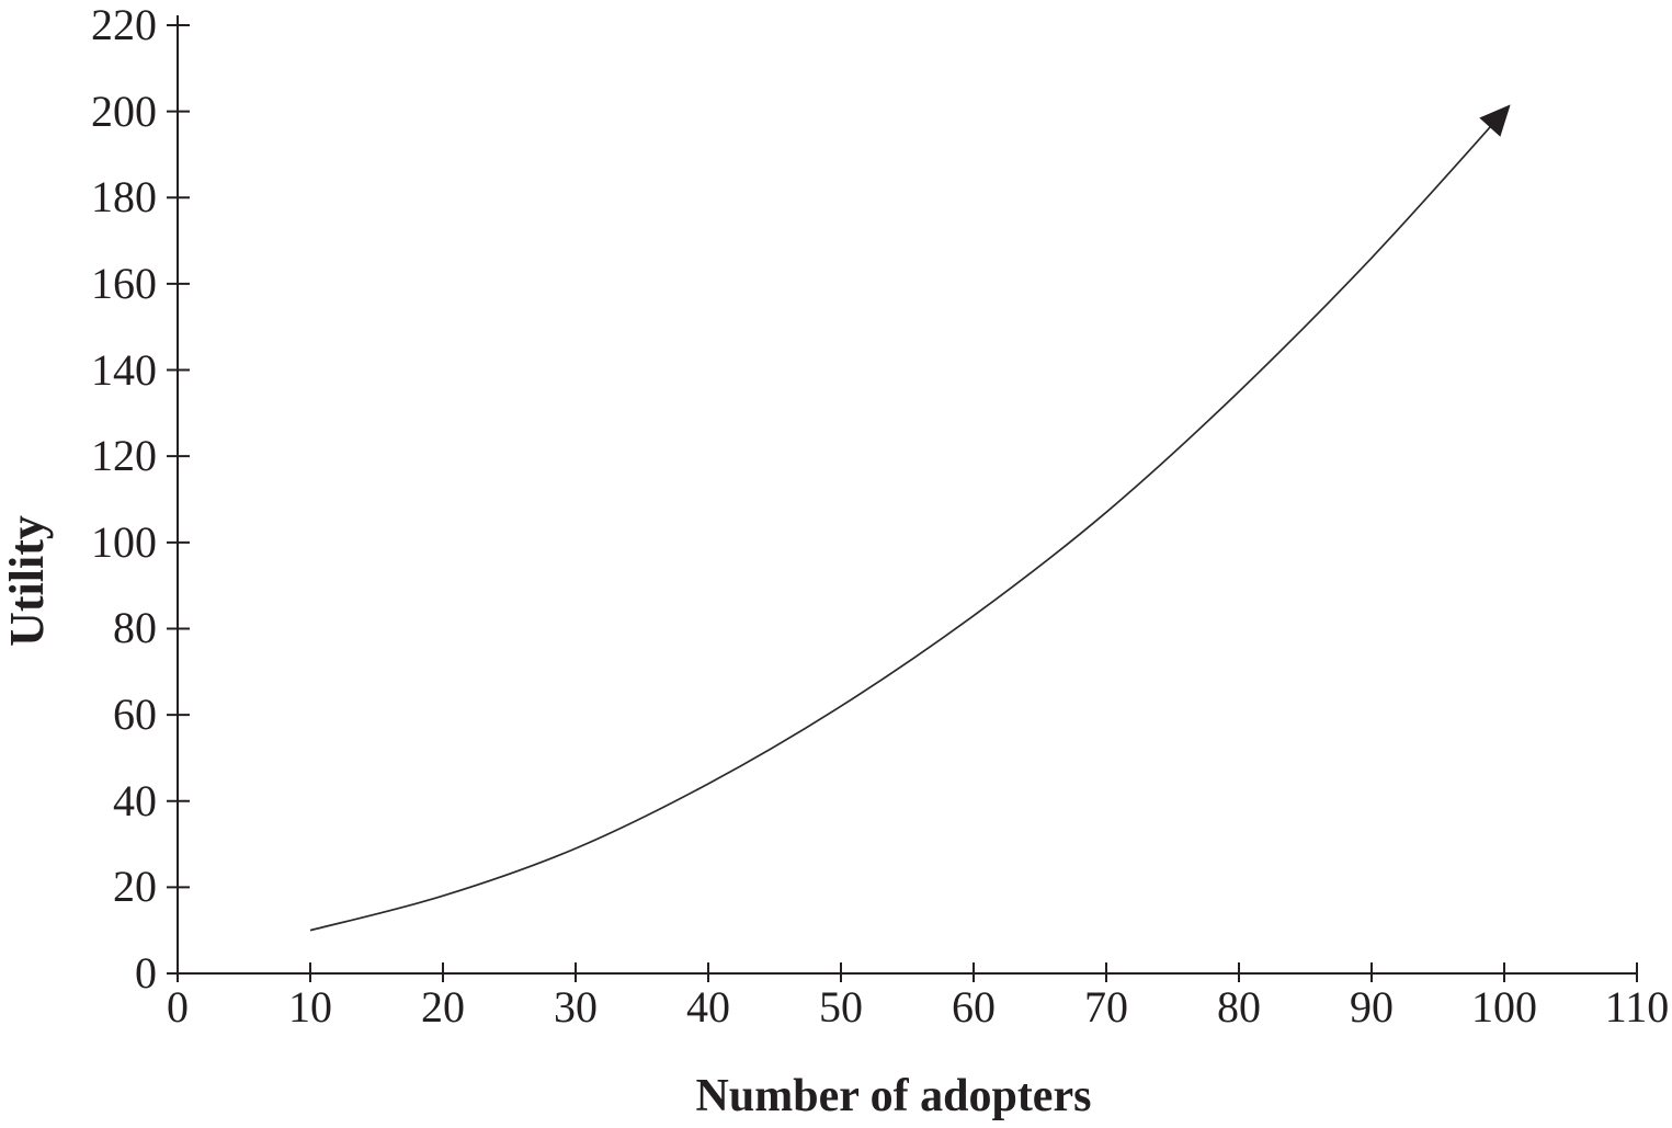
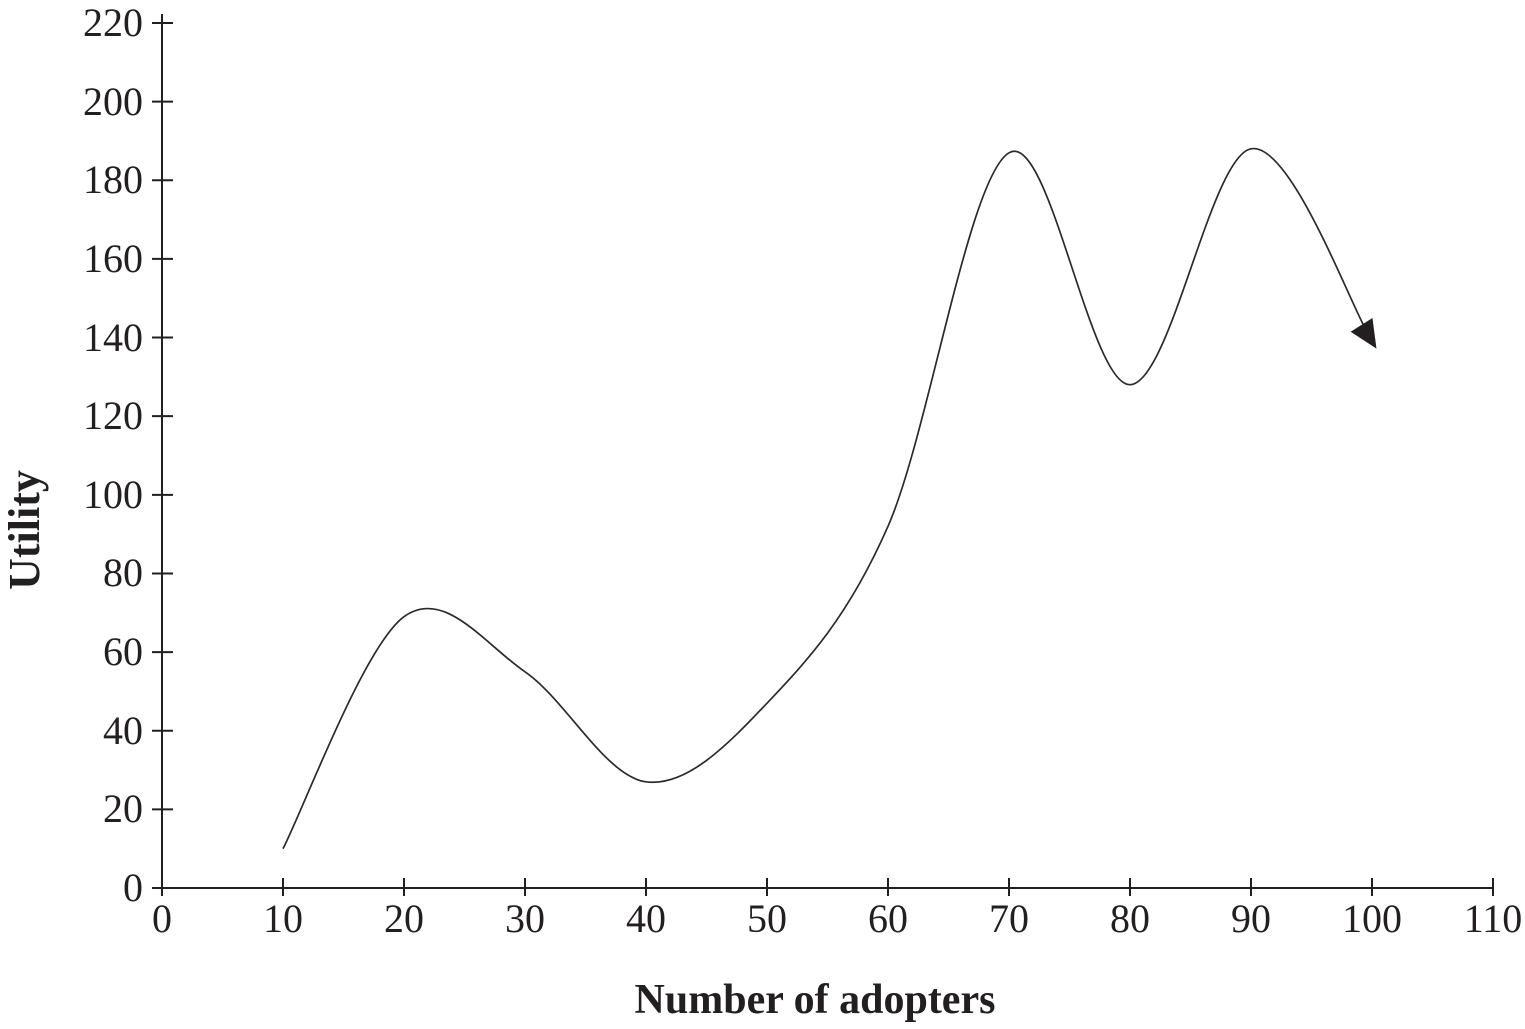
20: 18 -> 69
30: 29 -> 55
40: 44 -> 27
50: 62 -> 47
60: 83 -> 92
70: 107 -> 187
80: 135 -> 128
90: 166 -> 188
100: 200 -> 139
